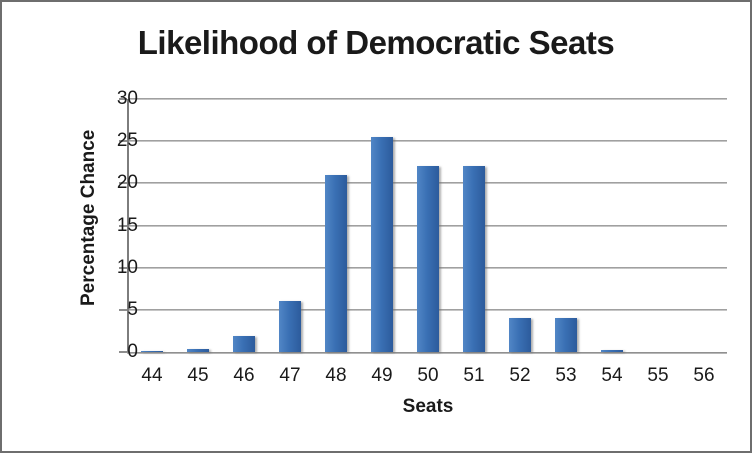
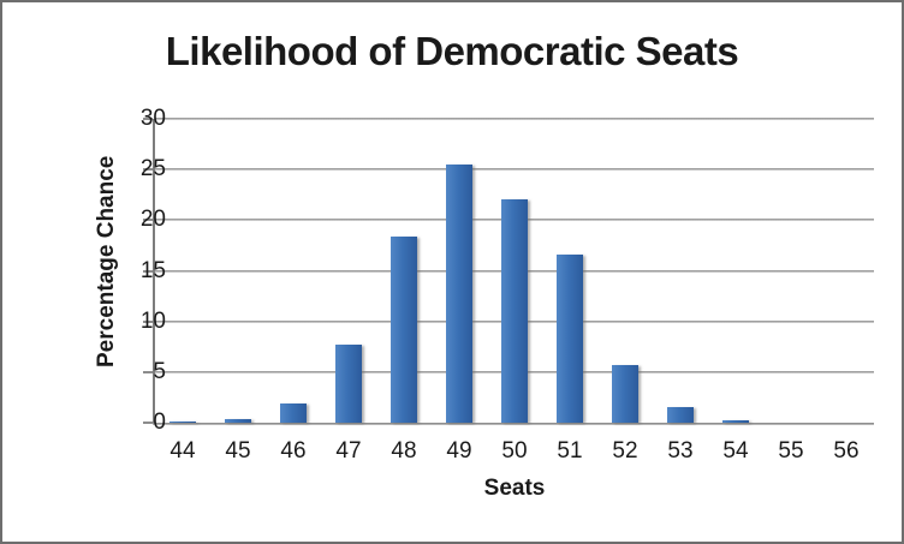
47: 6 -> 8
48: 21 -> 18
51: 22 -> 17
52: 4 -> 6
53: 4 -> 2
